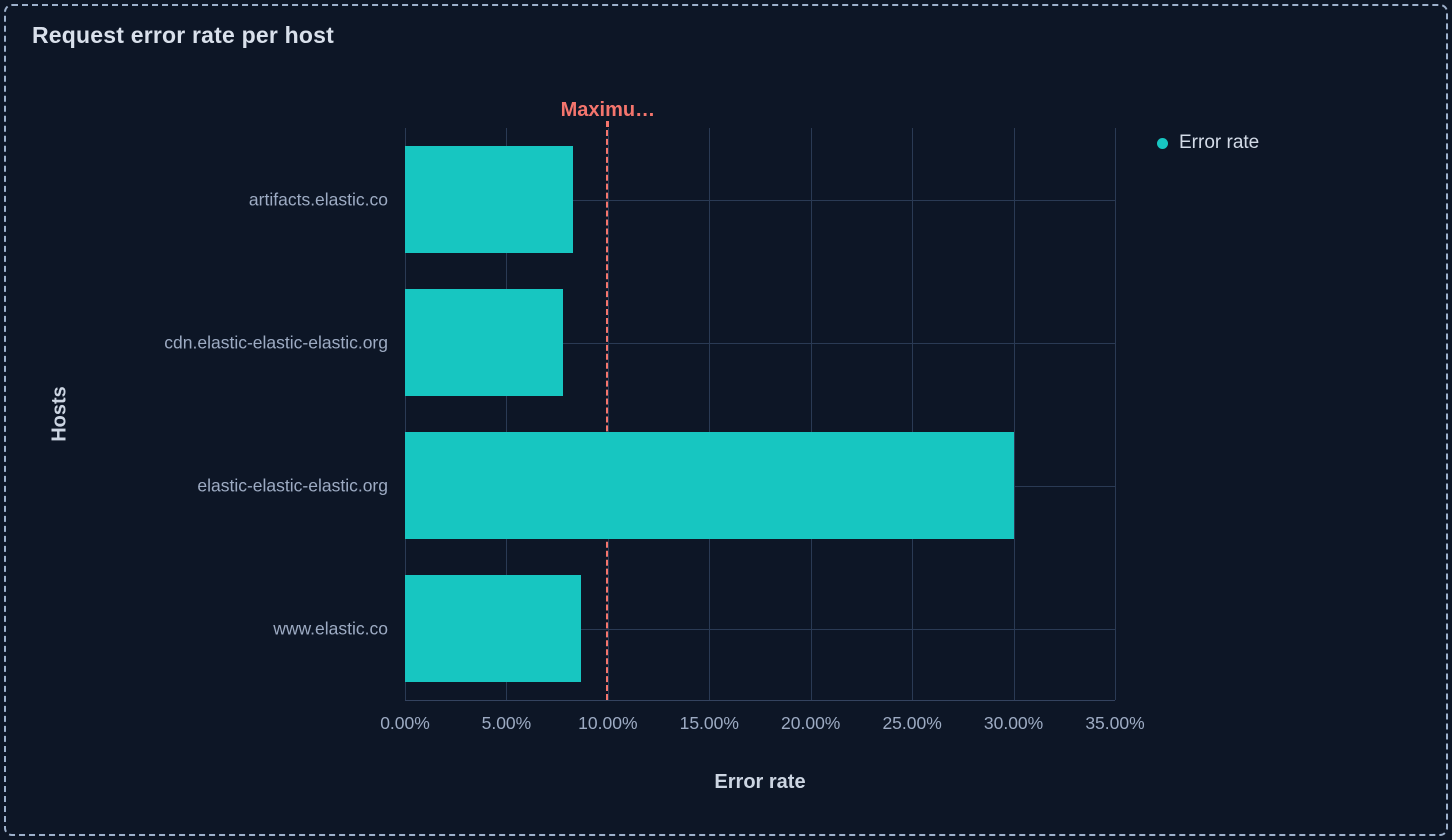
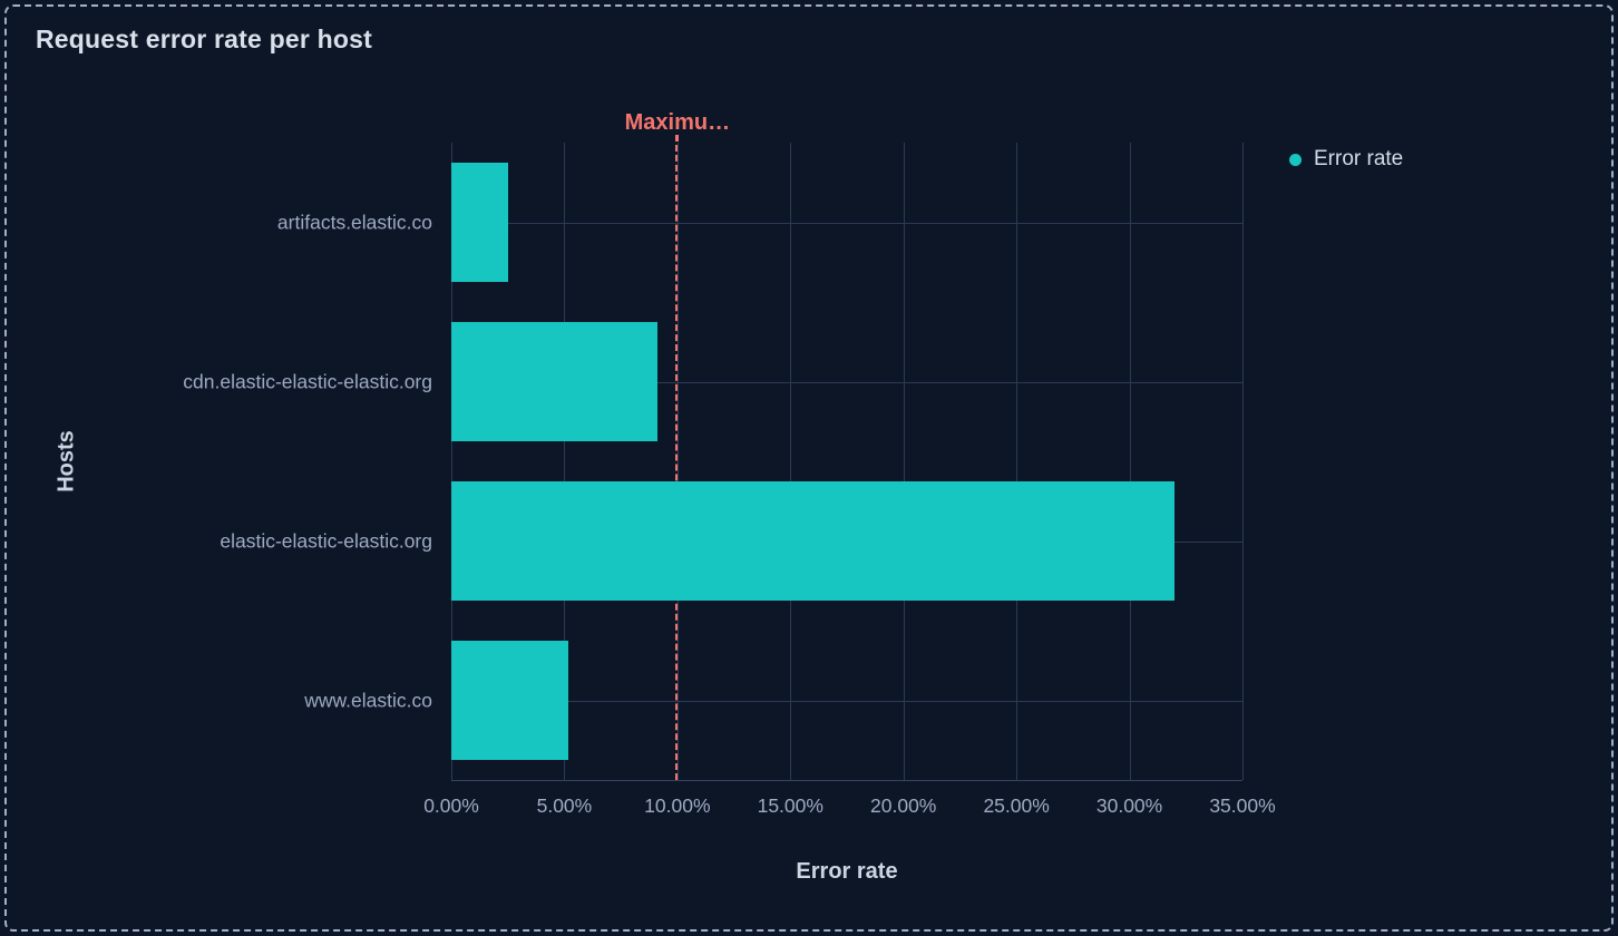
artifacts.elastic.co: 8.3% -> 2.5%
cdn.elastic-elastic-elastic.org: 7.8% -> 9.1%
elastic-elastic-elastic.org: 30.0% -> 32.0%
www.elastic.co: 8.7% -> 5.2%
